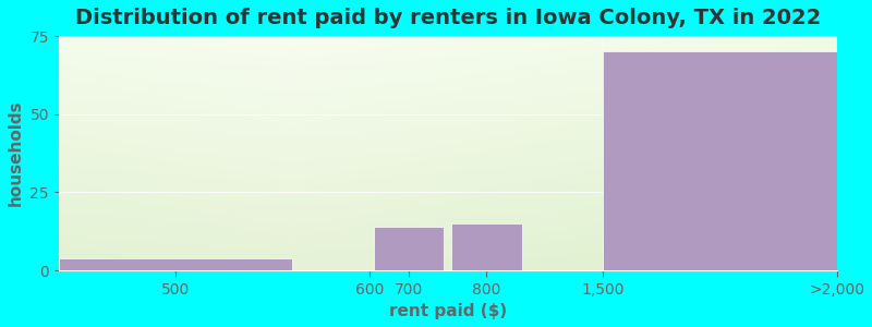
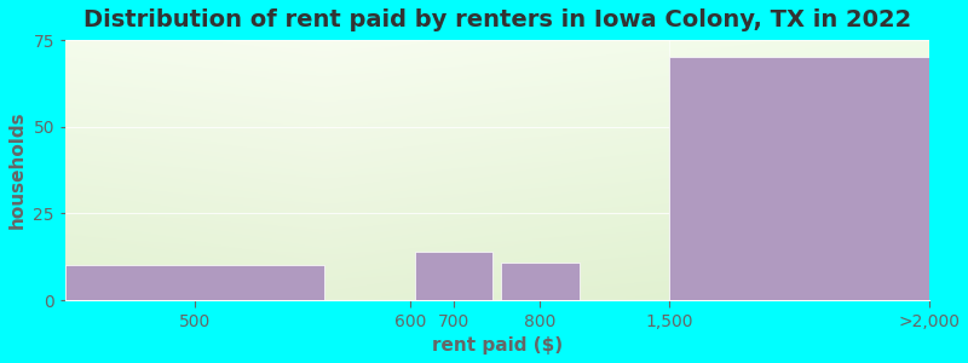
500: 4 -> 10
800: 15 -> 11
